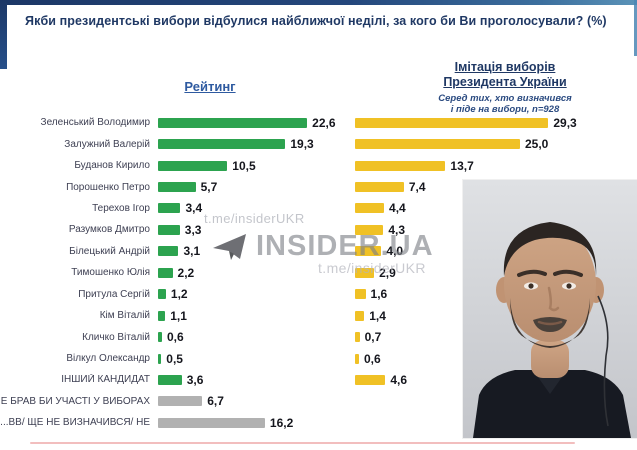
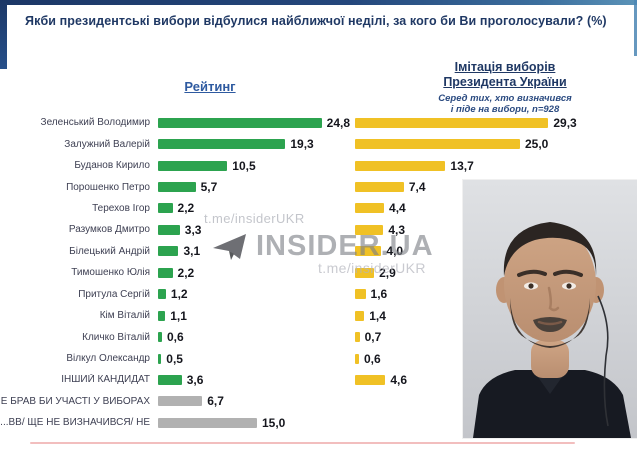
Рейтинг/Зеленський Володимир: 22,6 -> 24,8
Рейтинг/Терехов Ігор: 3,4 -> 2,2
Рейтинг/ВВ/ ЩЕ НЕ ВИЗНАЧИВСЯ/ НЕ...: 16,2 -> 15,0
